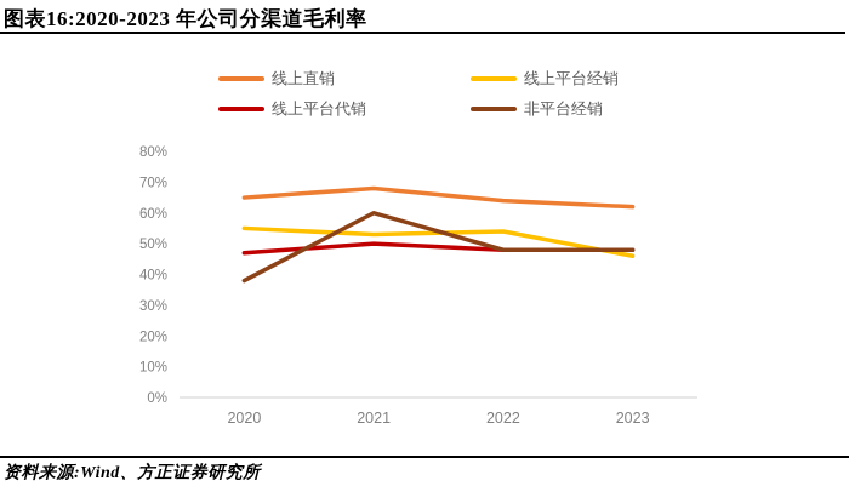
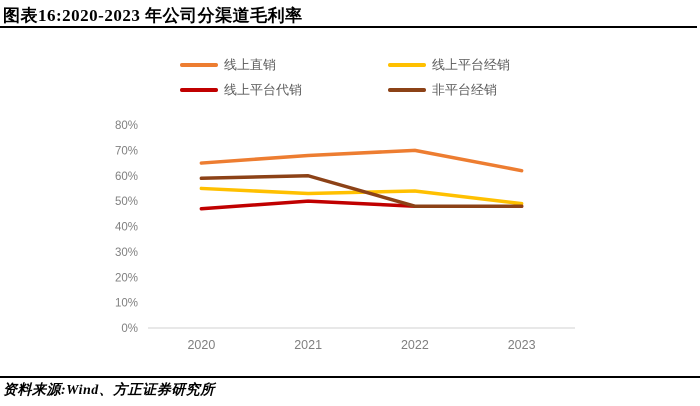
非平台经销/2020: 38% -> 59%
线上直销/2022: 64% -> 70%
线上平台经销/2023: 46% -> 49%
